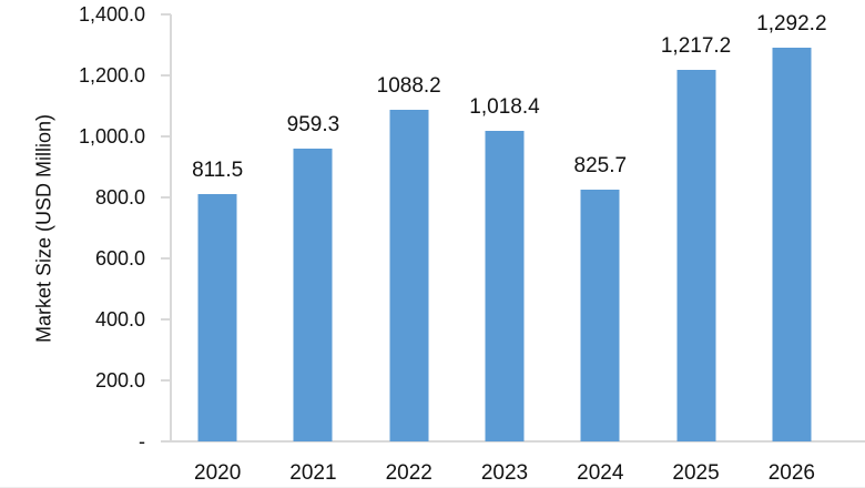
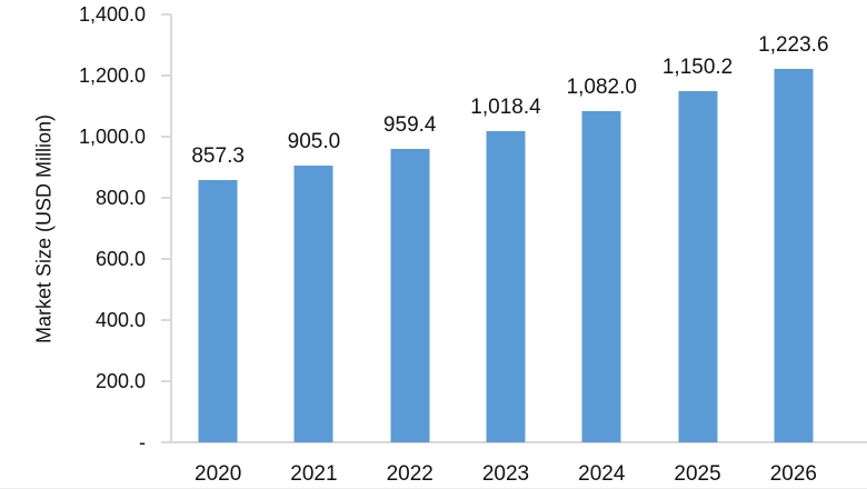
2020: 811.5 -> 857.3
2021: 959.3 -> 905.0
2022: 1088.2 -> 959.4
2024: 825.7 -> 1,082.0
2025: 1,217.2 -> 1,150.2
2026: 1,292.2 -> 1,223.6
